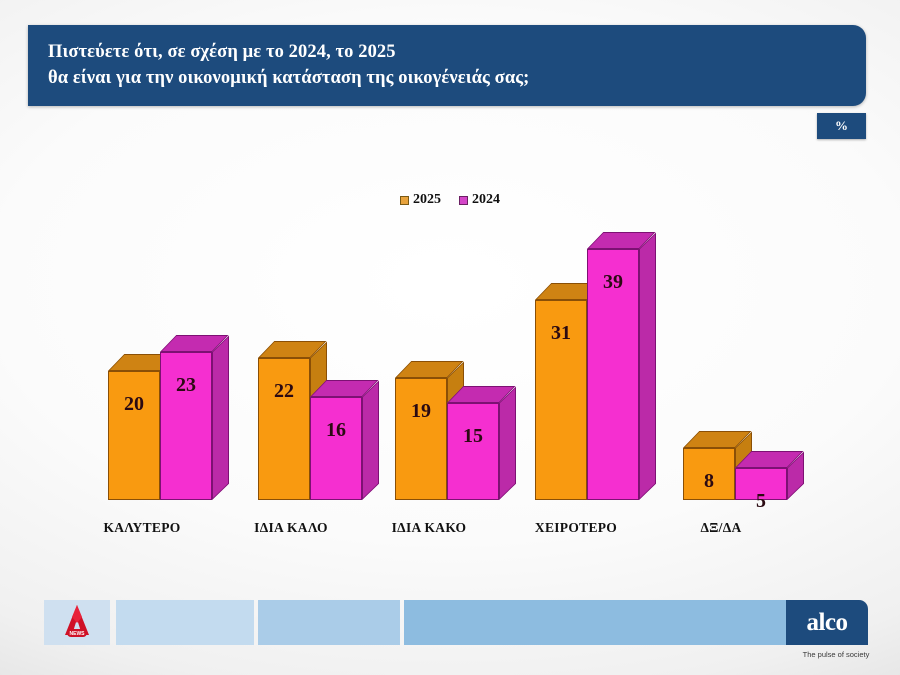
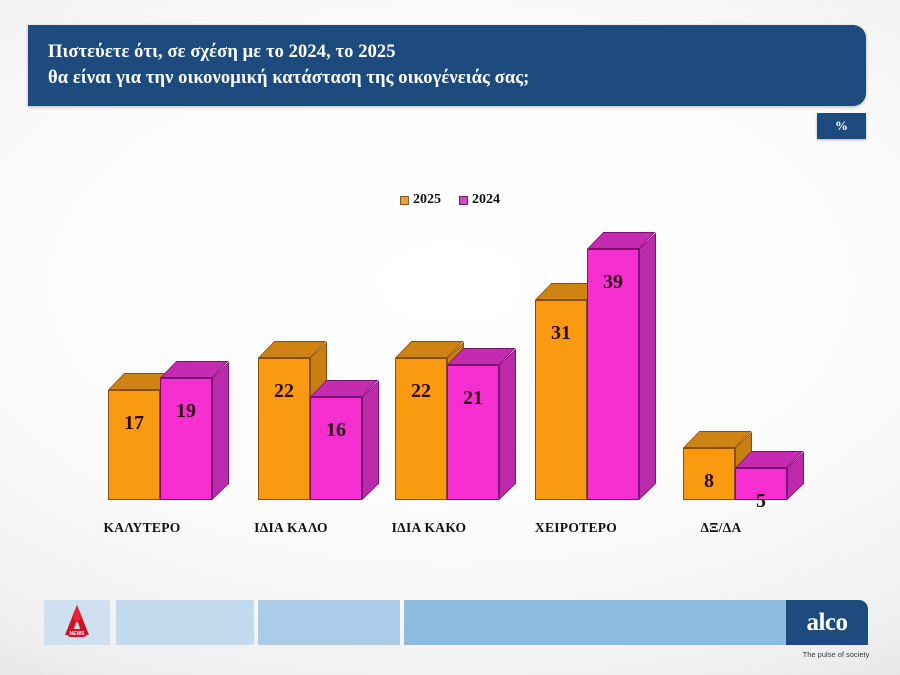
2025/ΚΑΛΥΤΕΡΟ: 20 -> 17
2024/ΚΑΛΥΤΕΡΟ: 23 -> 19
2025/ΙΔΙΑ ΚΑΚΟ: 19 -> 22
2024/ΙΔΙΑ ΚΑΚΟ: 15 -> 21
